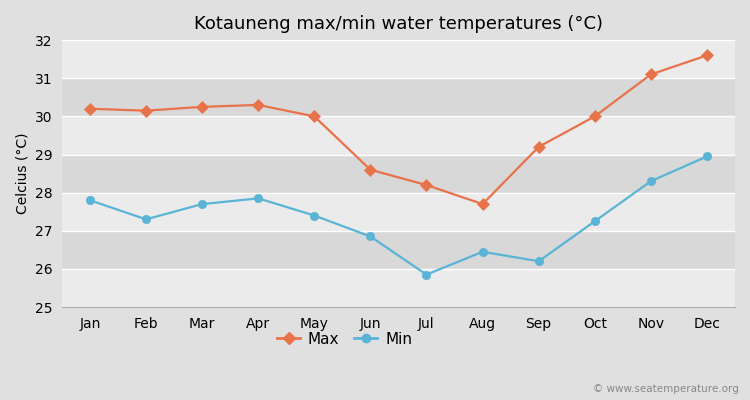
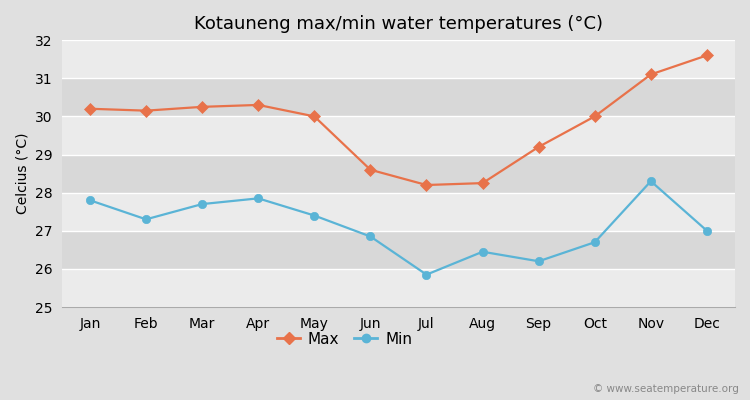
Max/Aug: 27.70 -> 28.25
Min/Oct: 27.25 -> 26.70
Min/Dec: 28.95 -> 27.00
